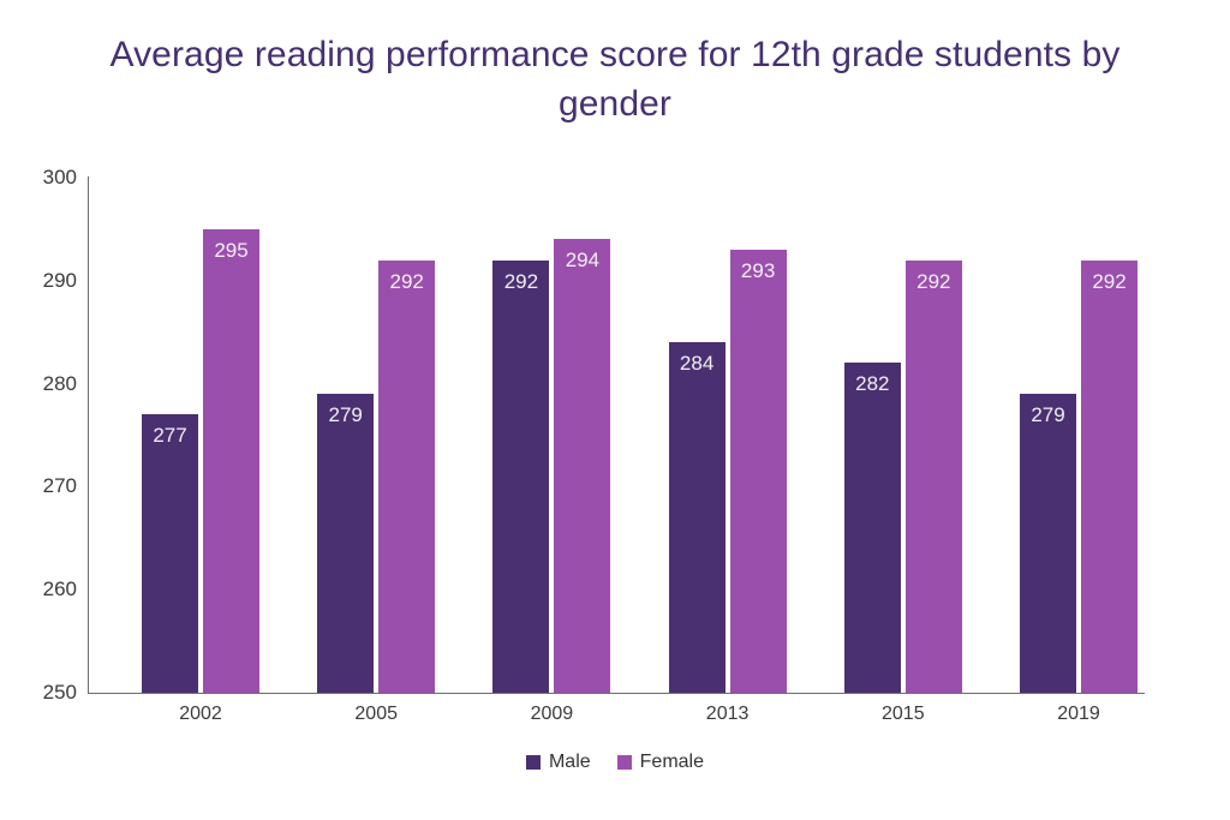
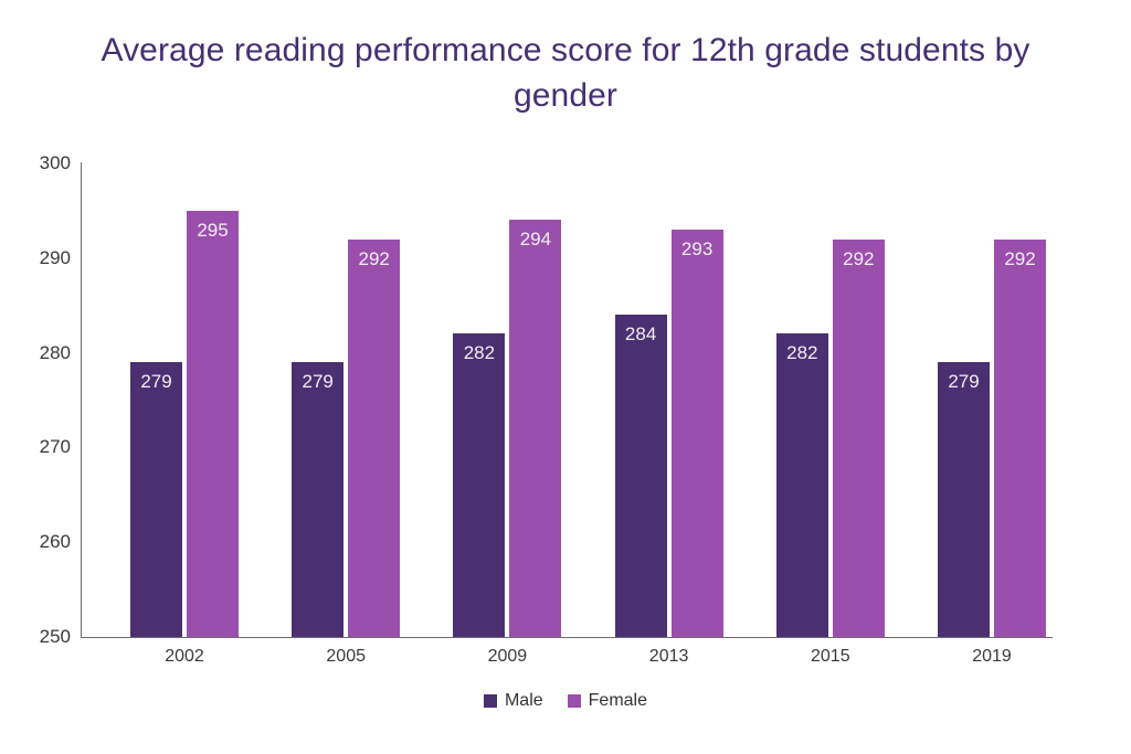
Male/2002: 277 -> 279
Male/2009: 292 -> 282
